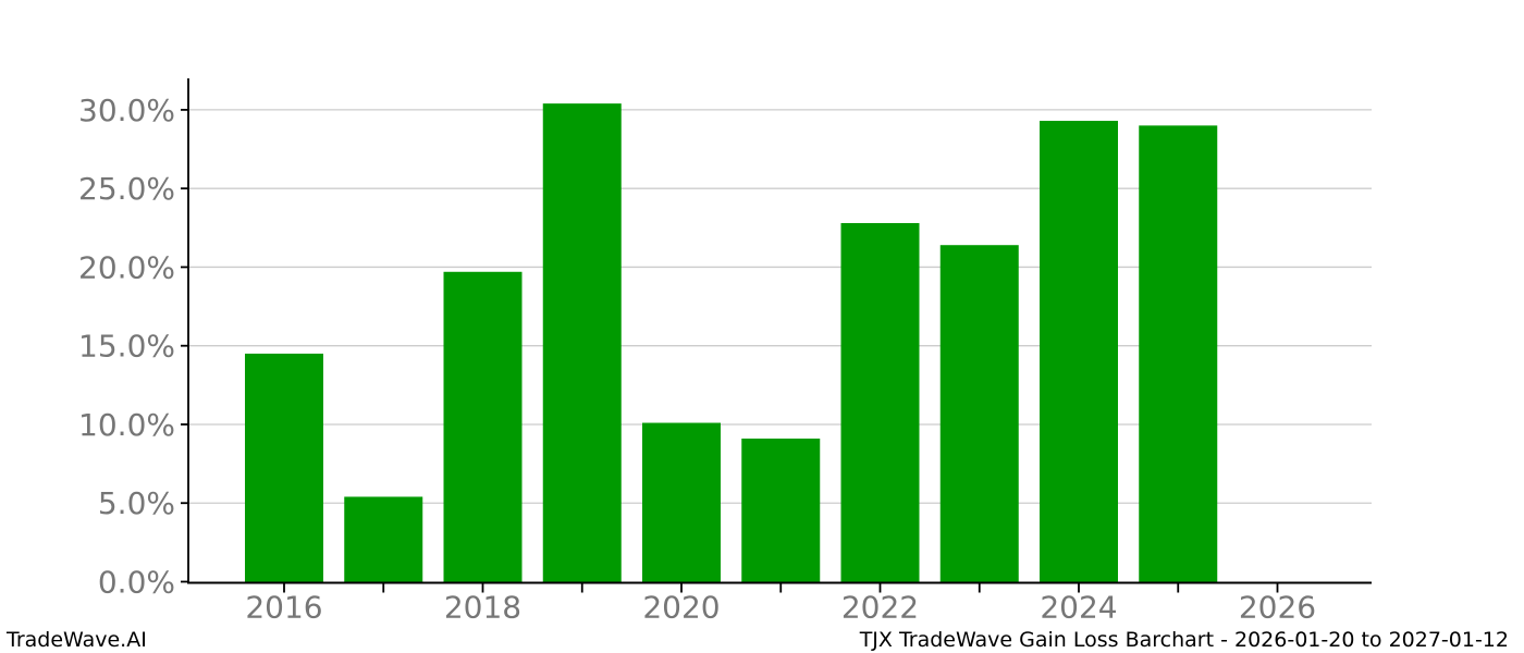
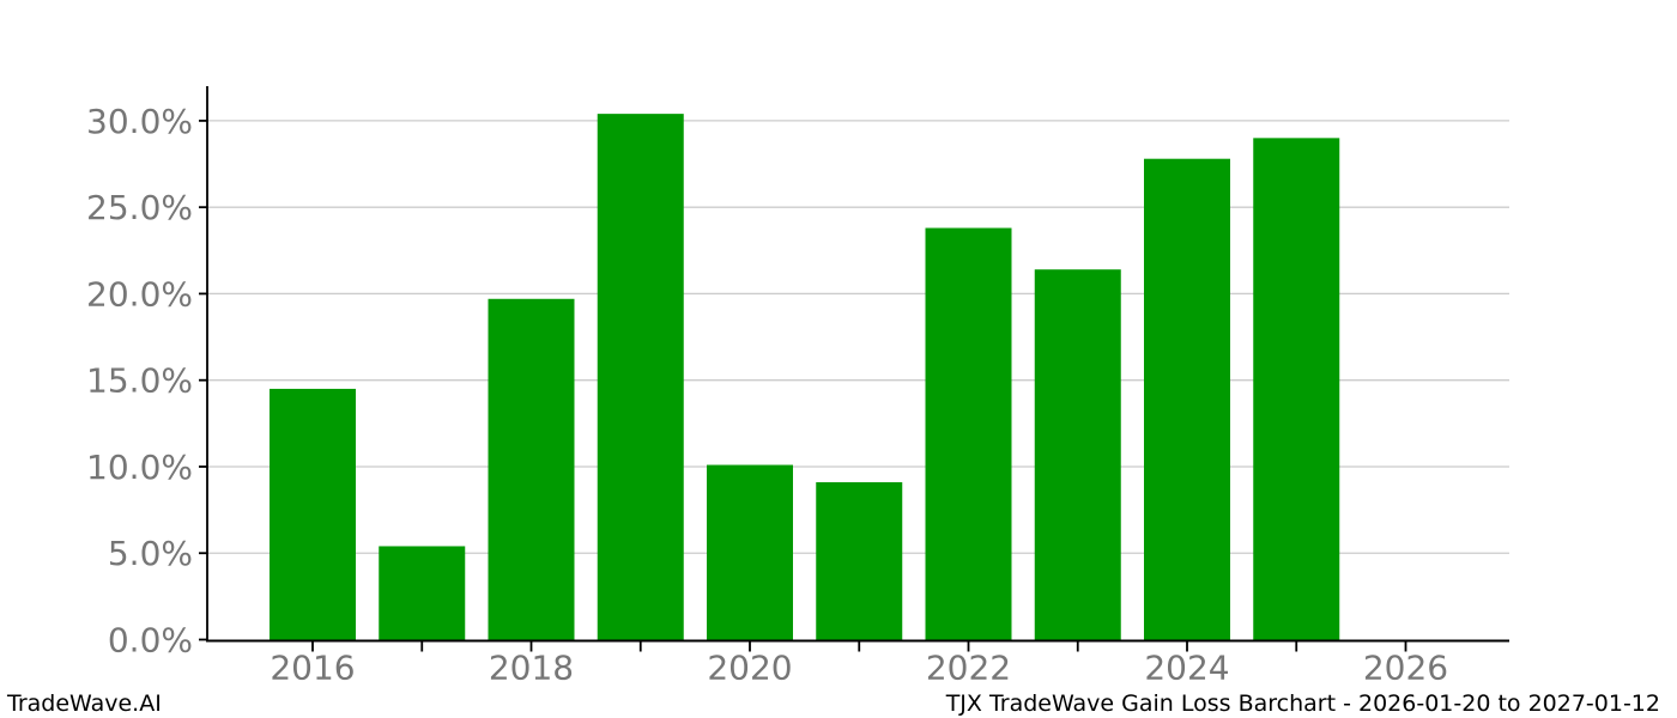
2022: 22.8% -> 23.8%
2024: 29.3% -> 27.8%
